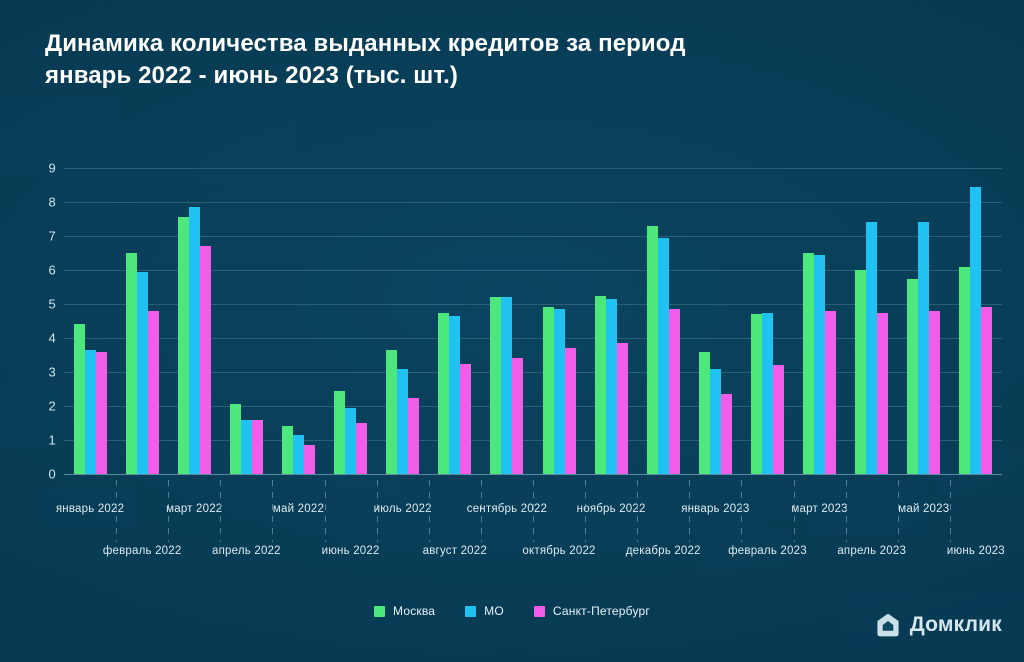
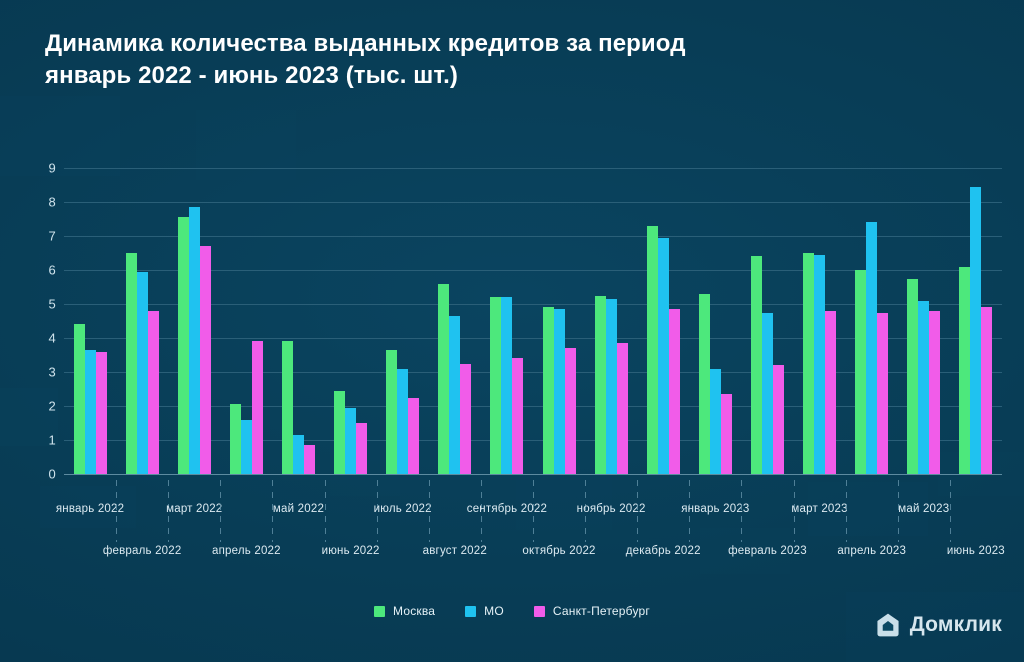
Санкт-Петербург/апрель 2022: 1.6 -> 3.9
Москва/май 2022: 1.4 -> 3.9
Москва/август 2022: 4.8 -> 5.6
Москва/январь 2023: 3.6 -> 5.3
Москва/февраль 2023: 4.7 -> 6.4
МО/май 2023: 7.4 -> 5.1
